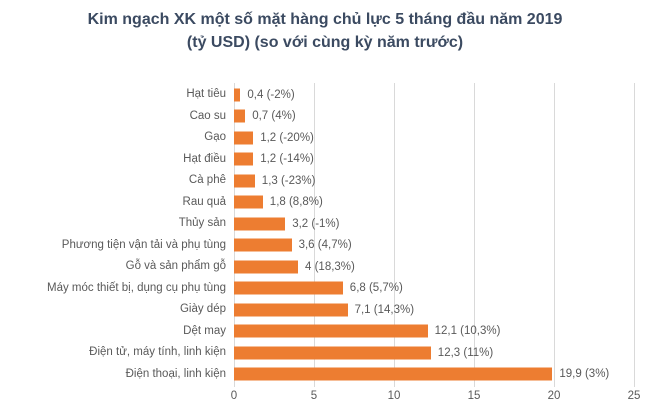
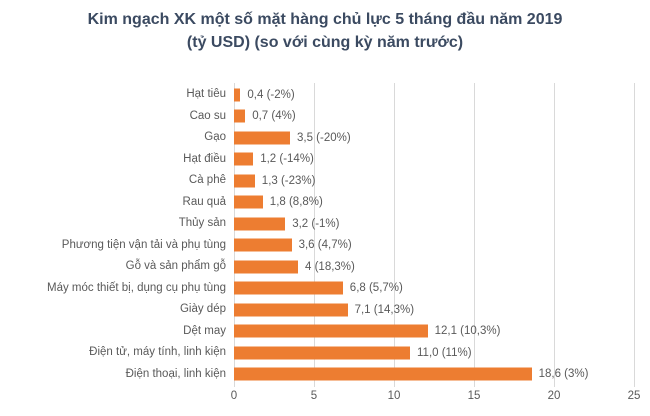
Gạo: 1,2 -> 3,5
Điện tử, máy tính, linh kiện: 12,3 -> 11,0
Điện thoại, linh kiện: 19,9 -> 18,6
